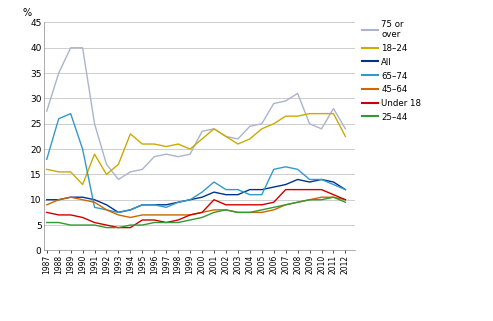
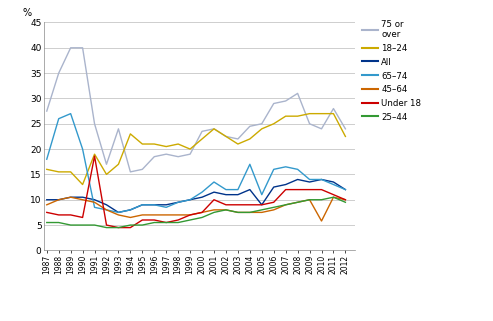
Under 18/1991: 5.5 -> 18.6
75 or over/1993: 14.0 -> 24.0
65–74/2004: 11.0 -> 17.0
All/2005: 12.0 -> 9.0
45–64/2010: 10.5 -> 5.8
